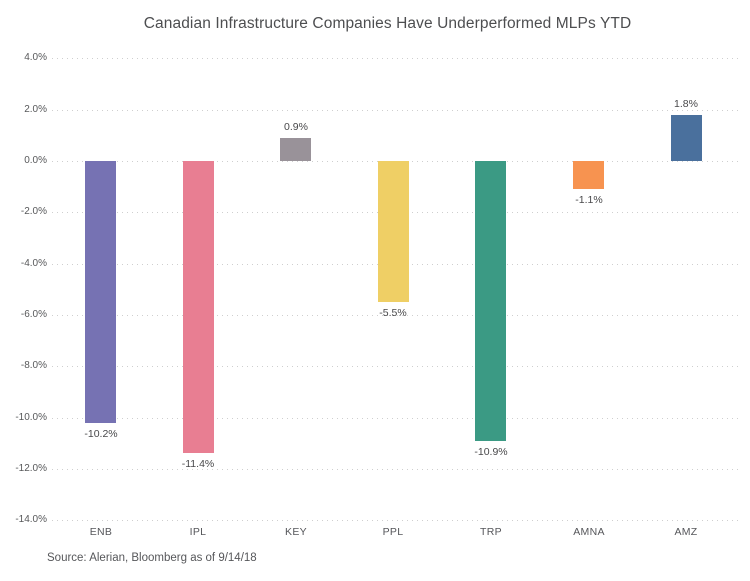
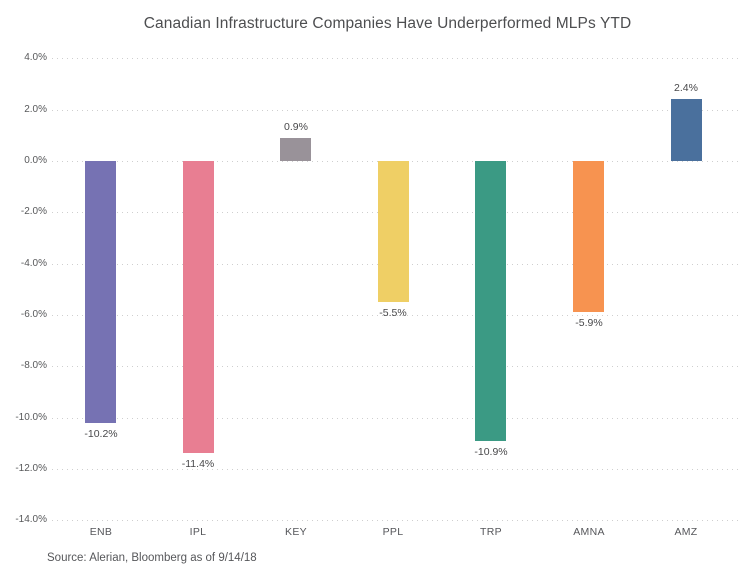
AMNA: -1.1% -> -5.9%
AMZ: 1.8% -> 2.4%
